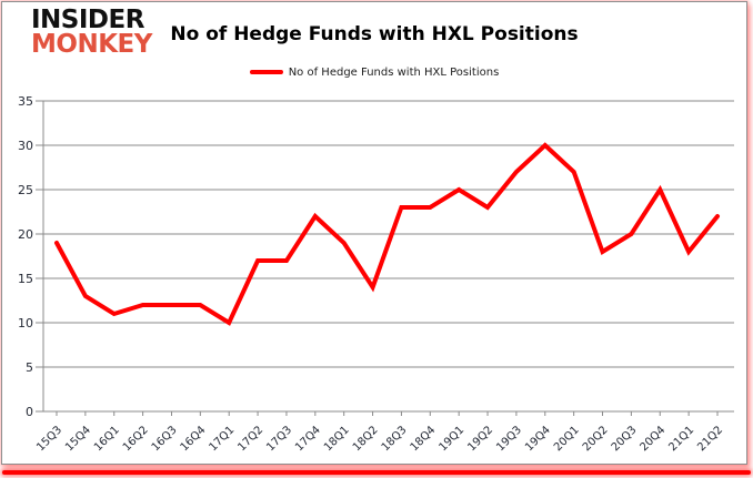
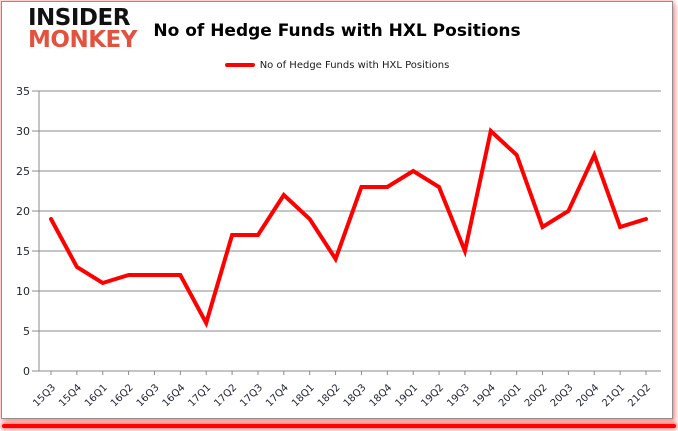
17Q1: 10 -> 6
19Q3: 27 -> 15
20Q4: 25 -> 27
21Q2: 22 -> 19
